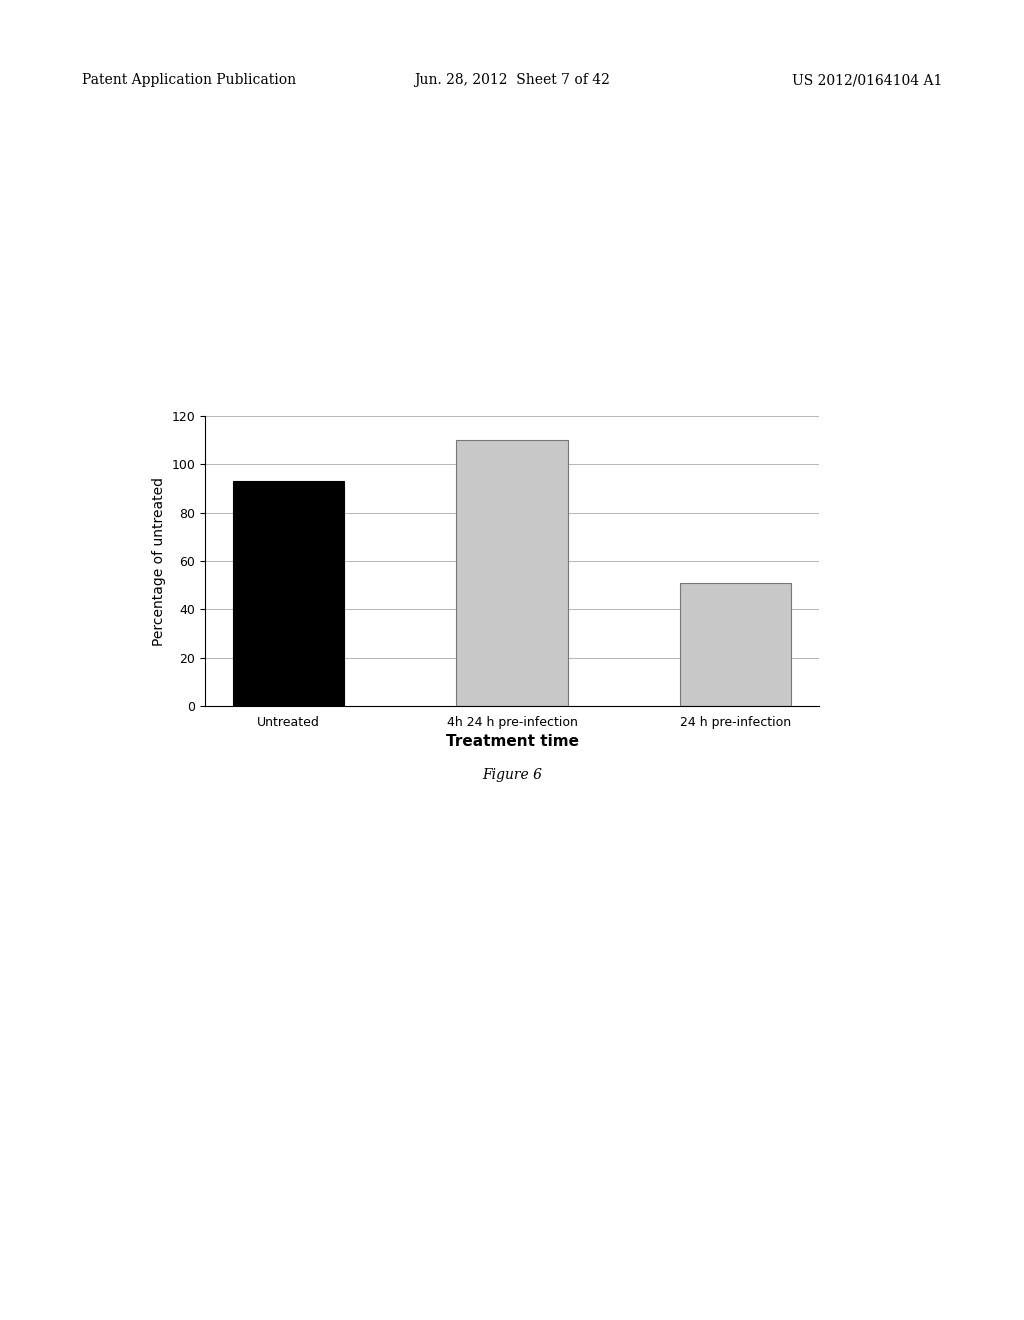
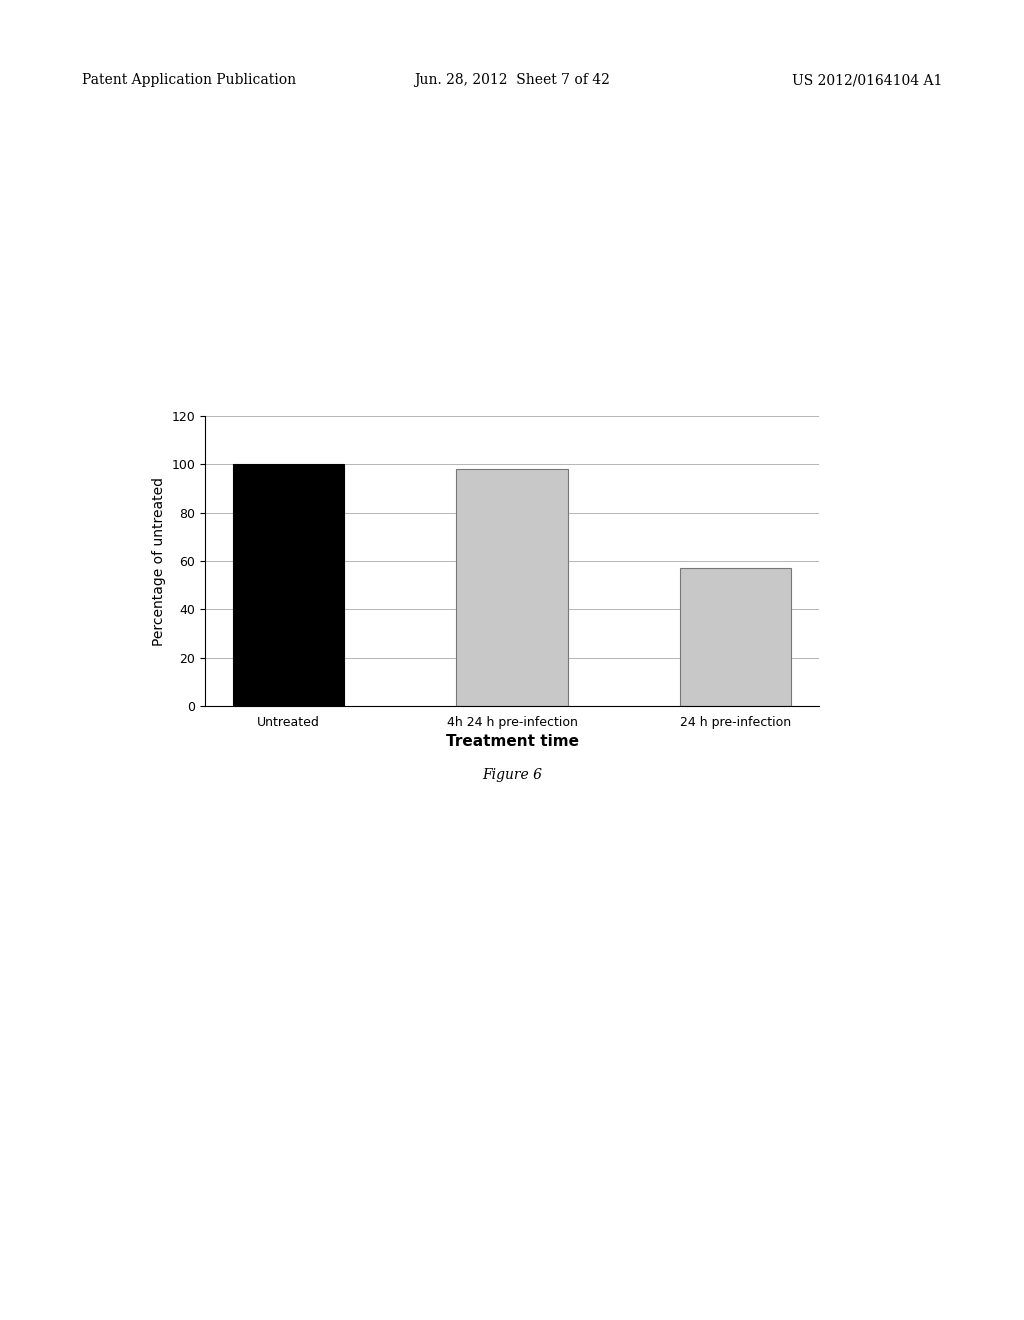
Untreated: 93 -> 100
4h 24 h pre-infection: 110 -> 98
24 h pre-infection: 51 -> 57
